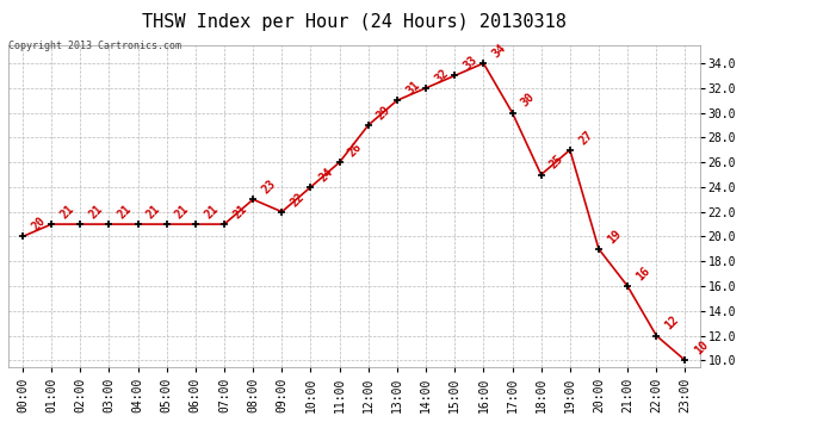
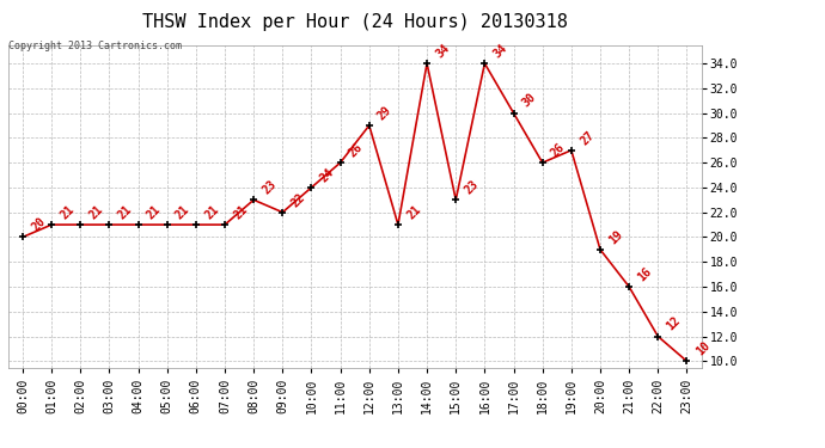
13:00: 31 -> 21
14:00: 32 -> 34
15:00: 33 -> 23
18:00: 25 -> 26
